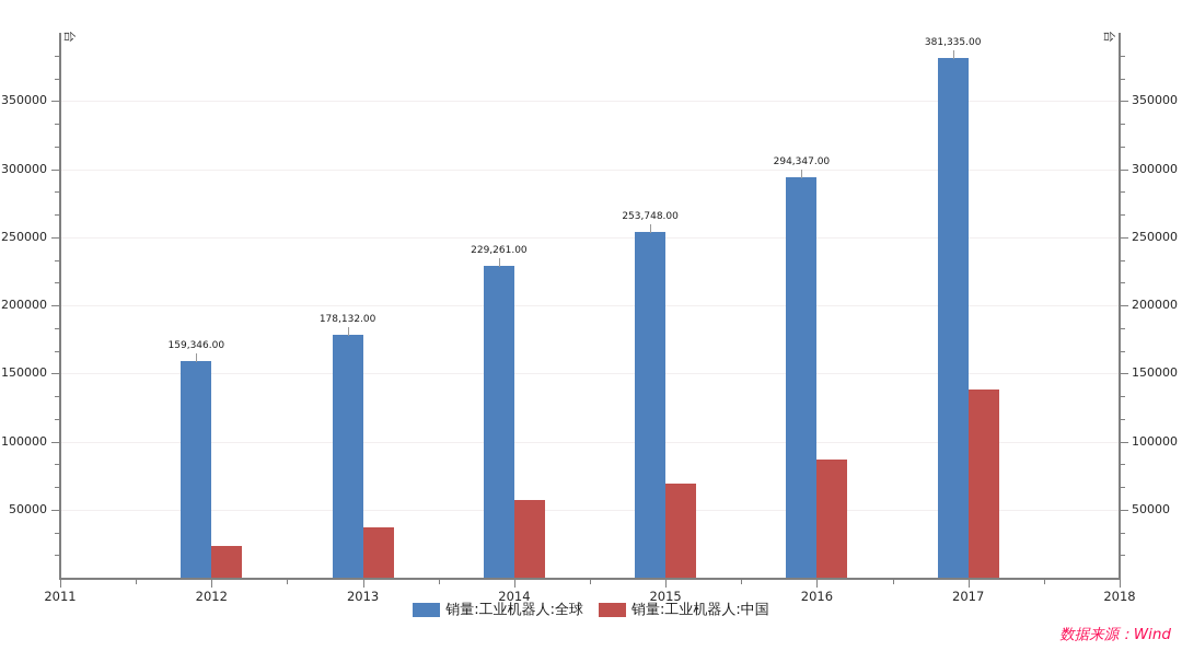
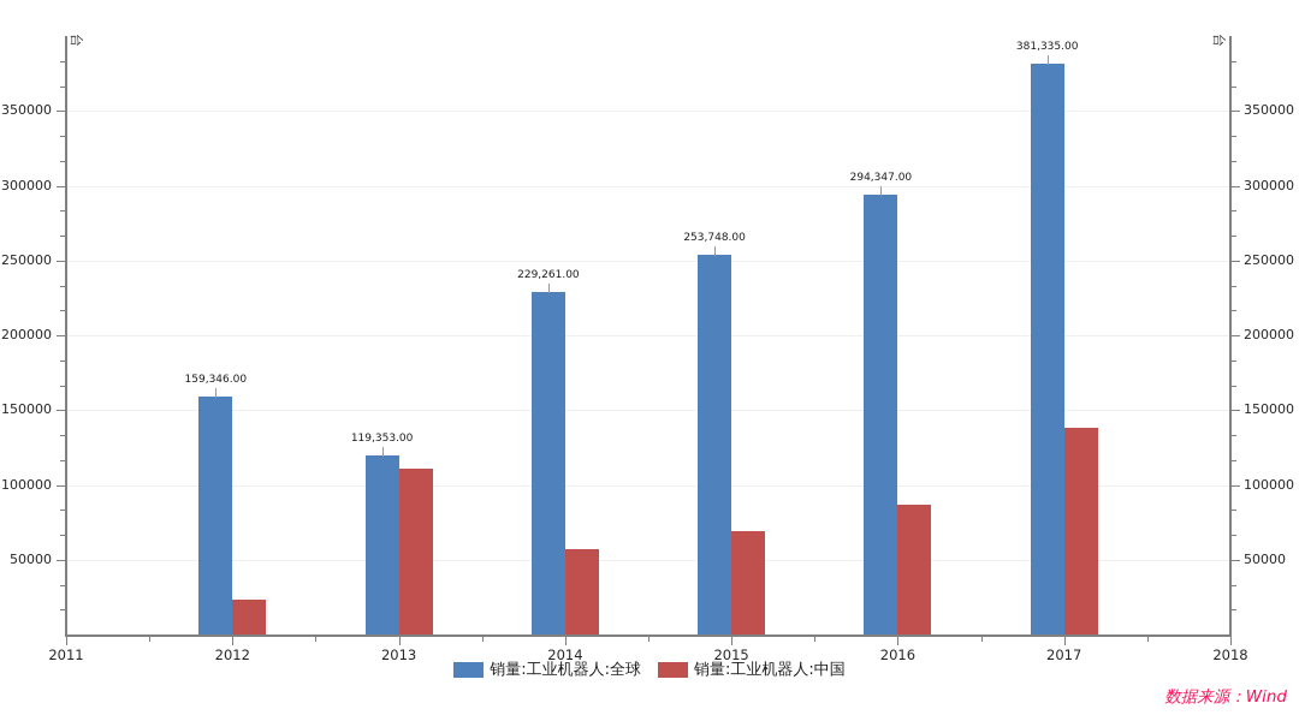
销量:工业机器人:全球/2013: 178,132.00 -> 119,353.00
销量:工业机器人:中国/2013: 37000 -> 111000
